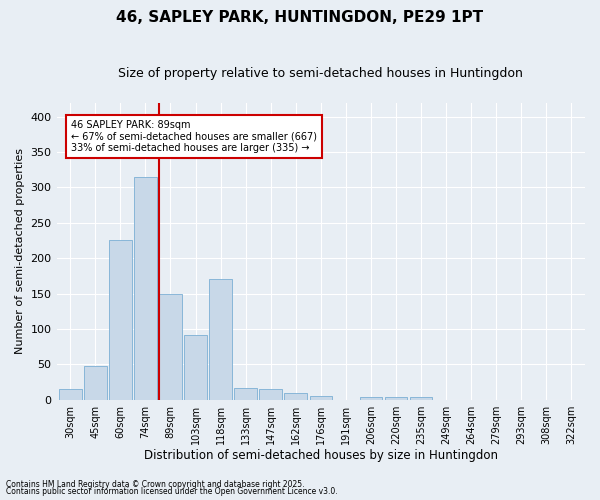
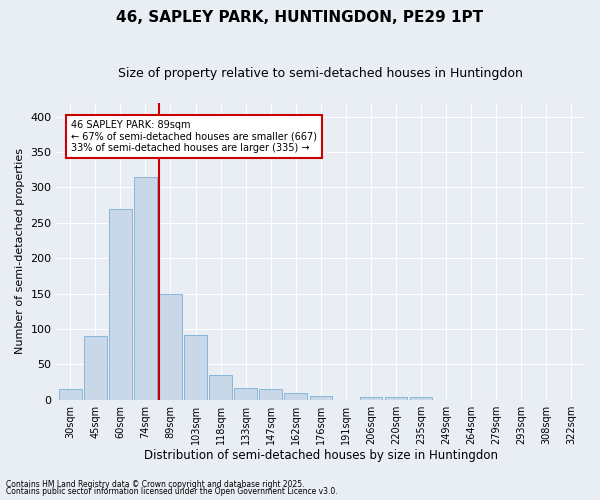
45sqm: 48 -> 90
60sqm: 226 -> 270
118sqm: 170 -> 35
